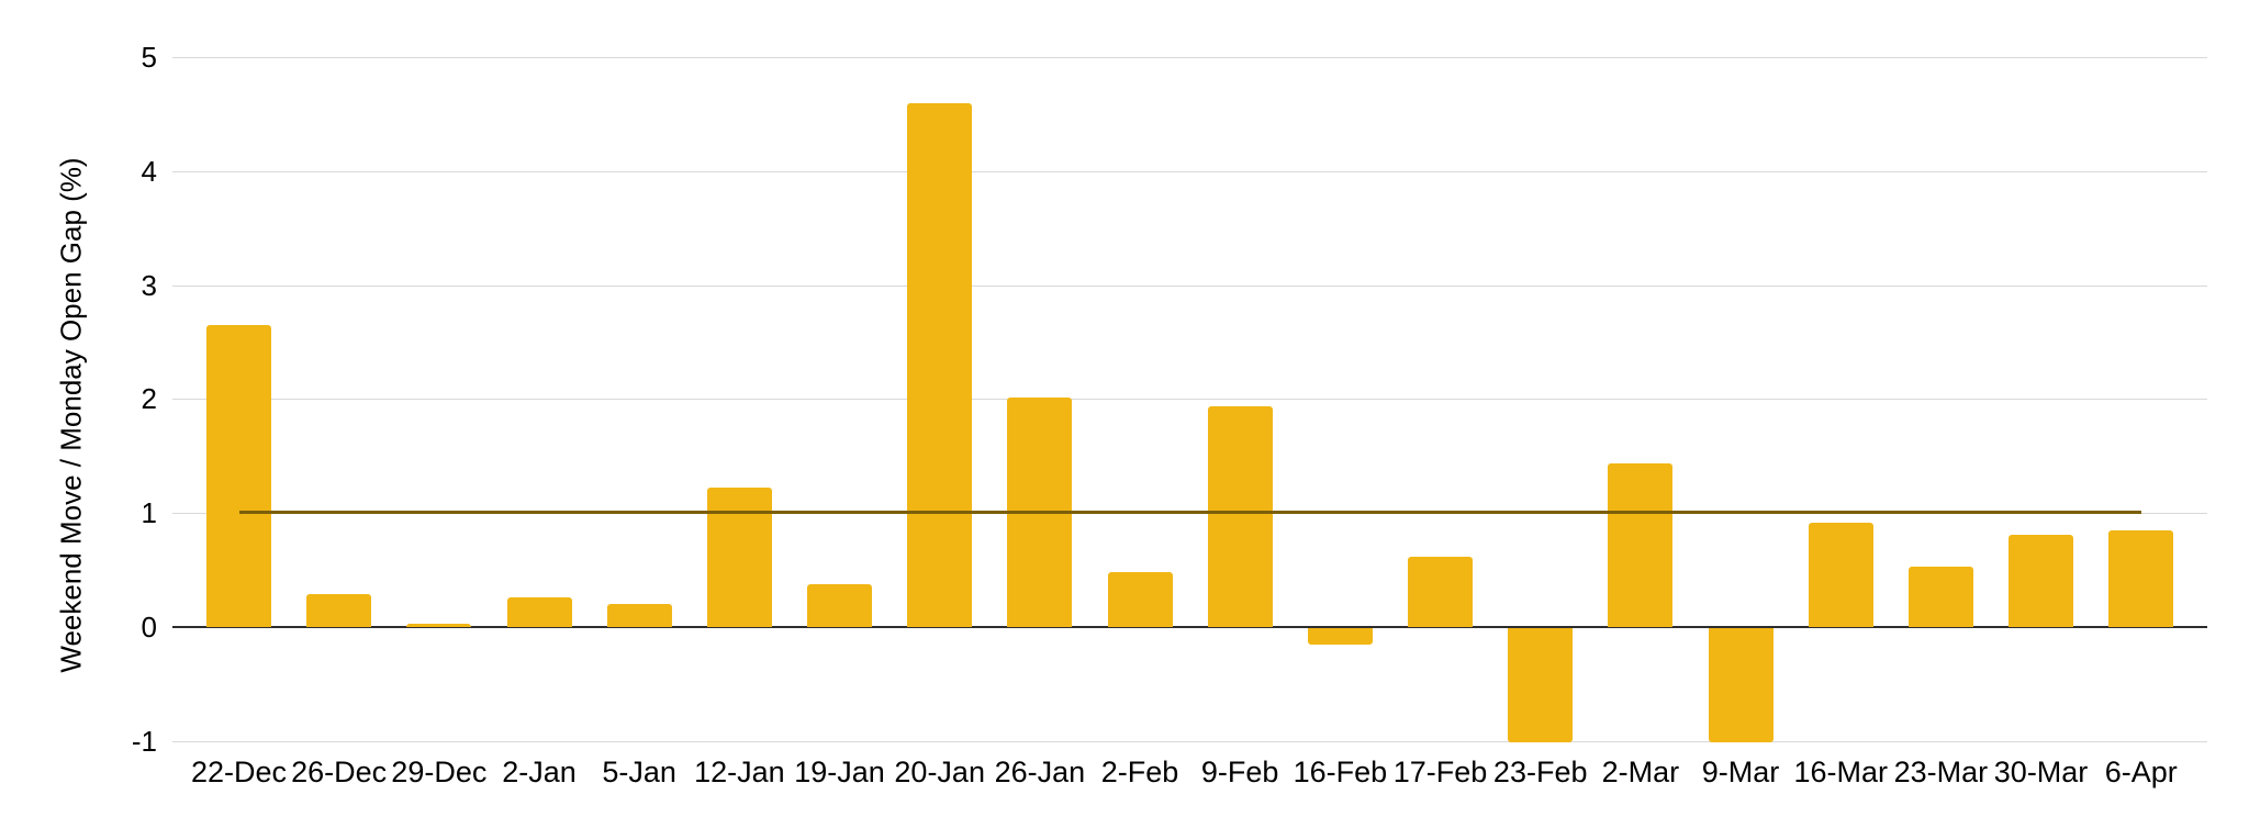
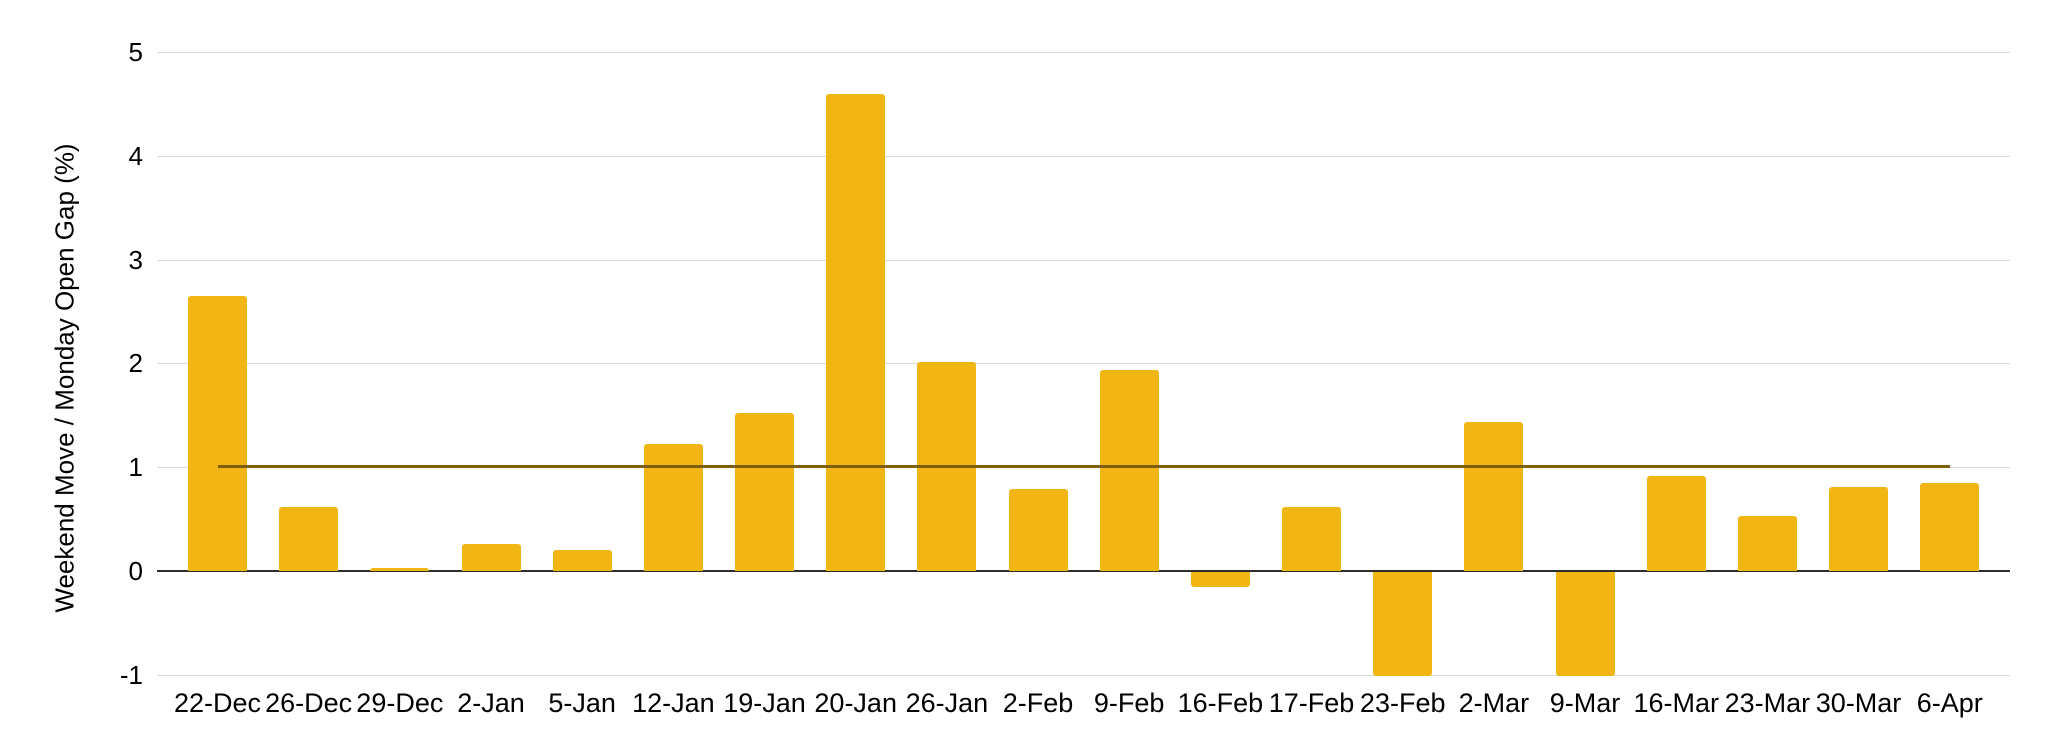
26-Dec: 0.29 -> 0.62
19-Jan: 0.38 -> 1.52
2-Feb: 0.48 -> 0.79
